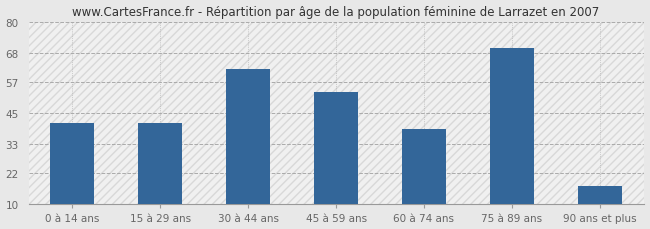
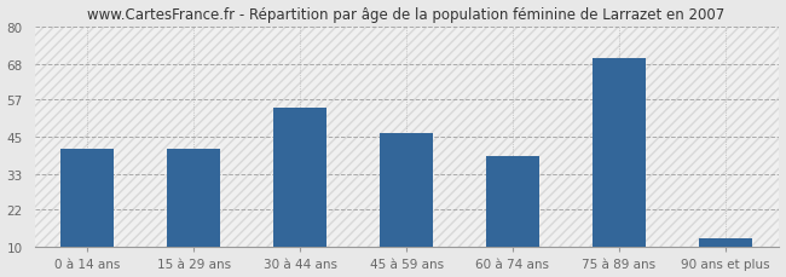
30 à 44 ans: 62 -> 54
45 à 59 ans: 53 -> 46
90 ans et plus: 17 -> 13
